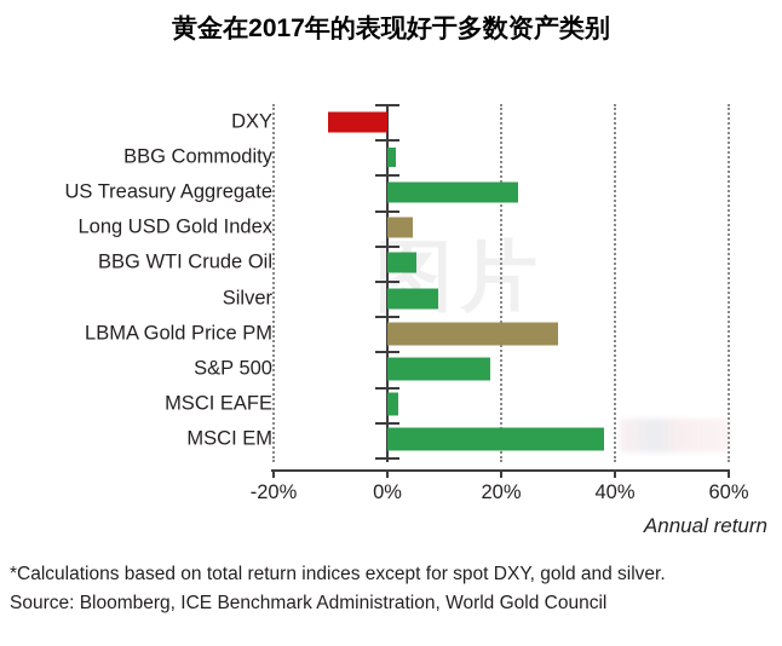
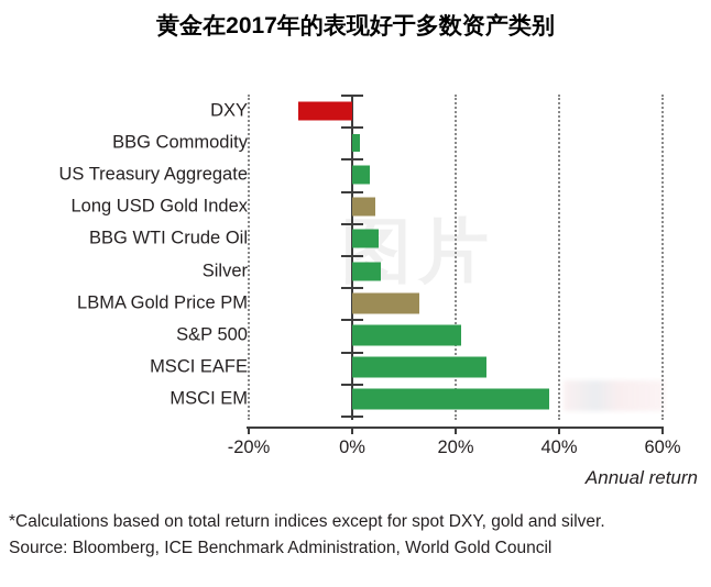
US Treasury Aggregate: 23% -> 4%
Silver: 9% -> 6%
LBMA Gold Price PM: 30% -> 13%
S&P 500: 18% -> 21%
MSCI EAFE: 2% -> 26%
